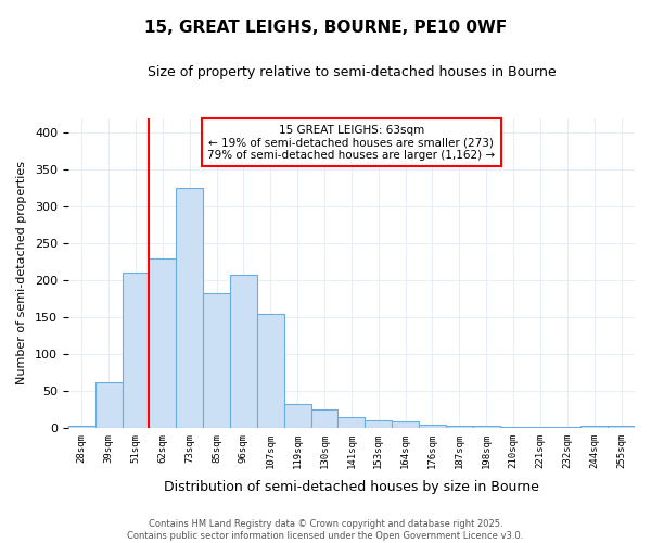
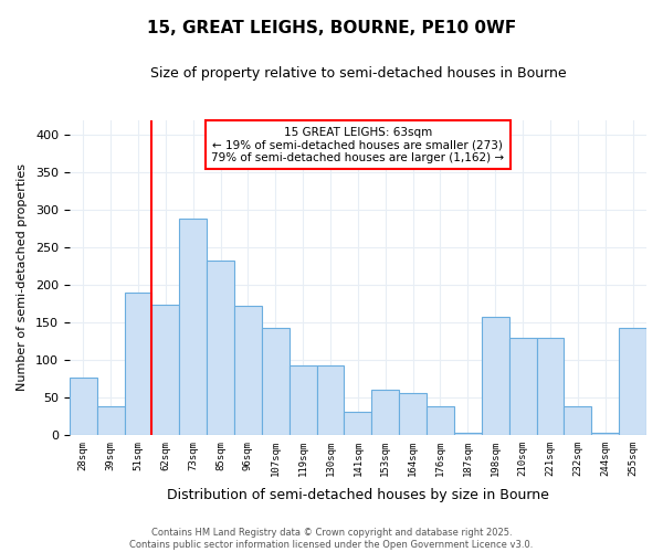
28sqm: 2 -> 76
39sqm: 62 -> 38
51sqm: 210 -> 190
62sqm: 230 -> 174
73sqm: 325 -> 288
85sqm: 183 -> 232
96sqm: 207 -> 172
107sqm: 155 -> 142
119sqm: 32 -> 92
130sqm: 25 -> 92
141sqm: 14 -> 30
153sqm: 10 -> 60
164sqm: 9 -> 56
176sqm: 4 -> 38
198sqm: 2 -> 158
210sqm: 1 -> 130
221sqm: 1 -> 130
232sqm: 1 -> 38
255sqm: 2 -> 142
